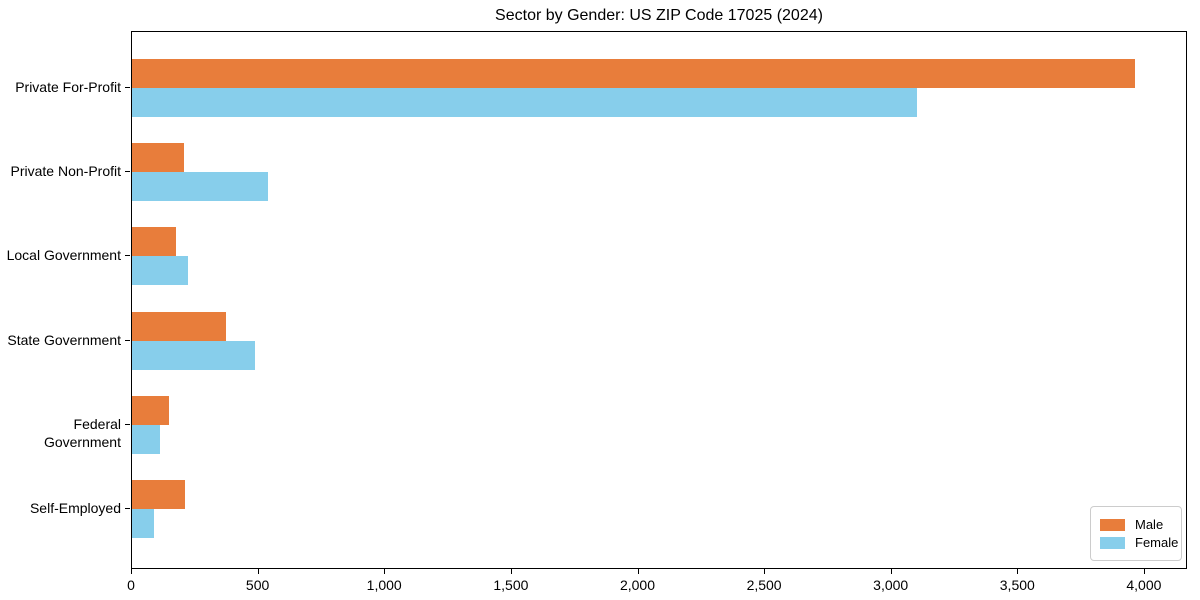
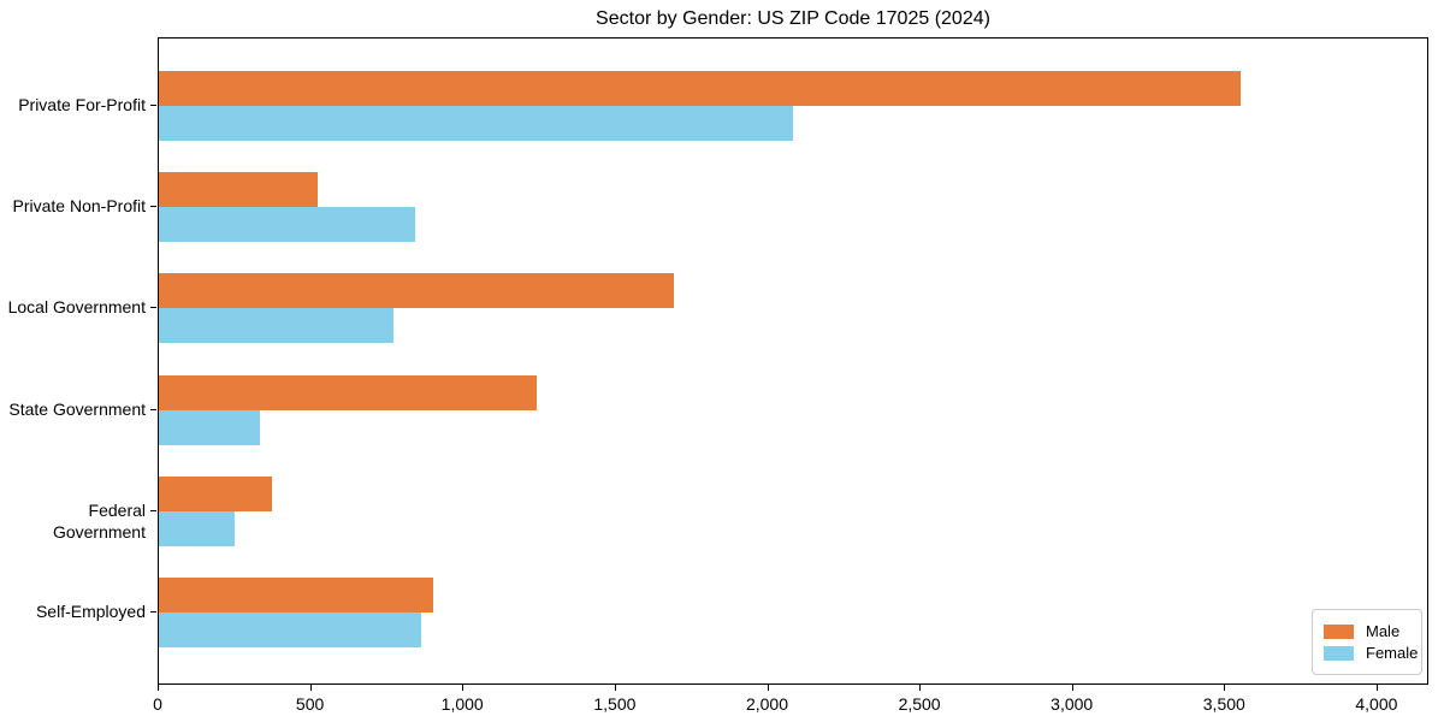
Male/Private For-Profit: 3960 -> 3550
Female/Private For-Profit: 3100 -> 2080
Male/Private Non-Profit: 200 -> 520
Female/Private Non-Profit: 540 -> 840
Male/Local Government: 180 -> 1690
Female/Local Government: 220 -> 770
Male/State Government: 370 -> 1240
Female/State Government: 480 -> 330
Male/Federal Government: 140 -> 370
Female/Federal Government: 110 -> 250
Male/Self-Employed: 210 -> 900
Female/Self-Employed: 80 -> 860
